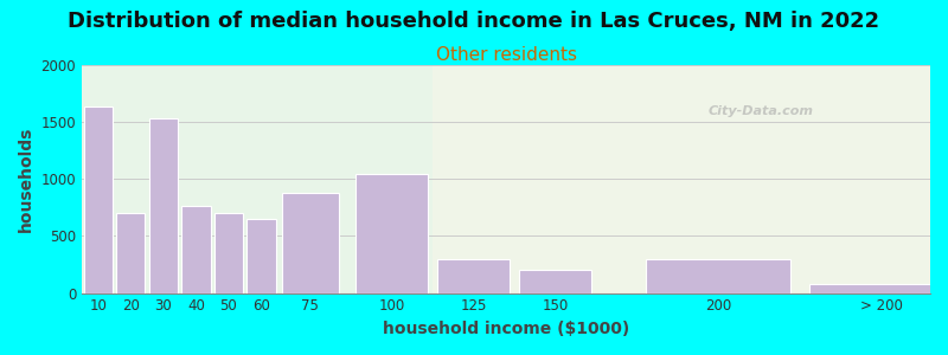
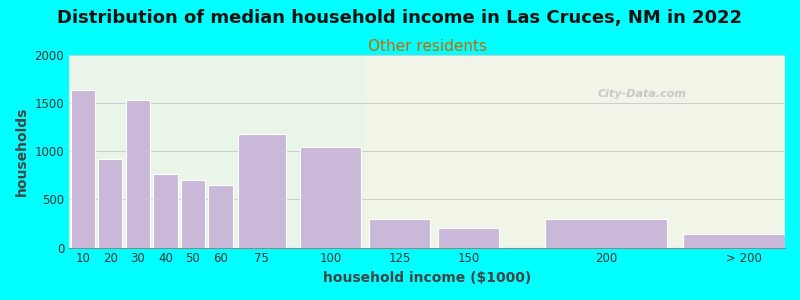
20: 700 -> 920
75: 880 -> 1180
> 200: 80 -> 140
